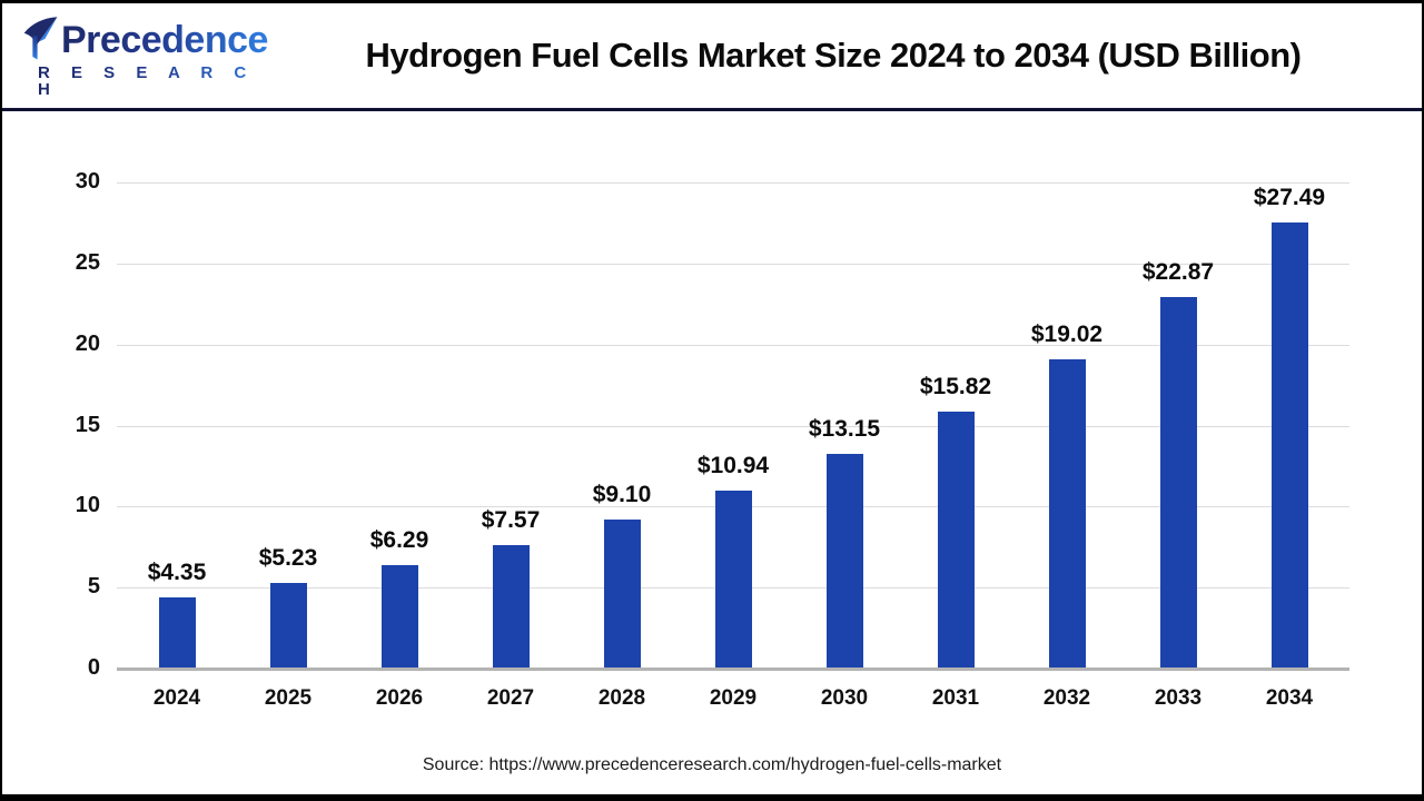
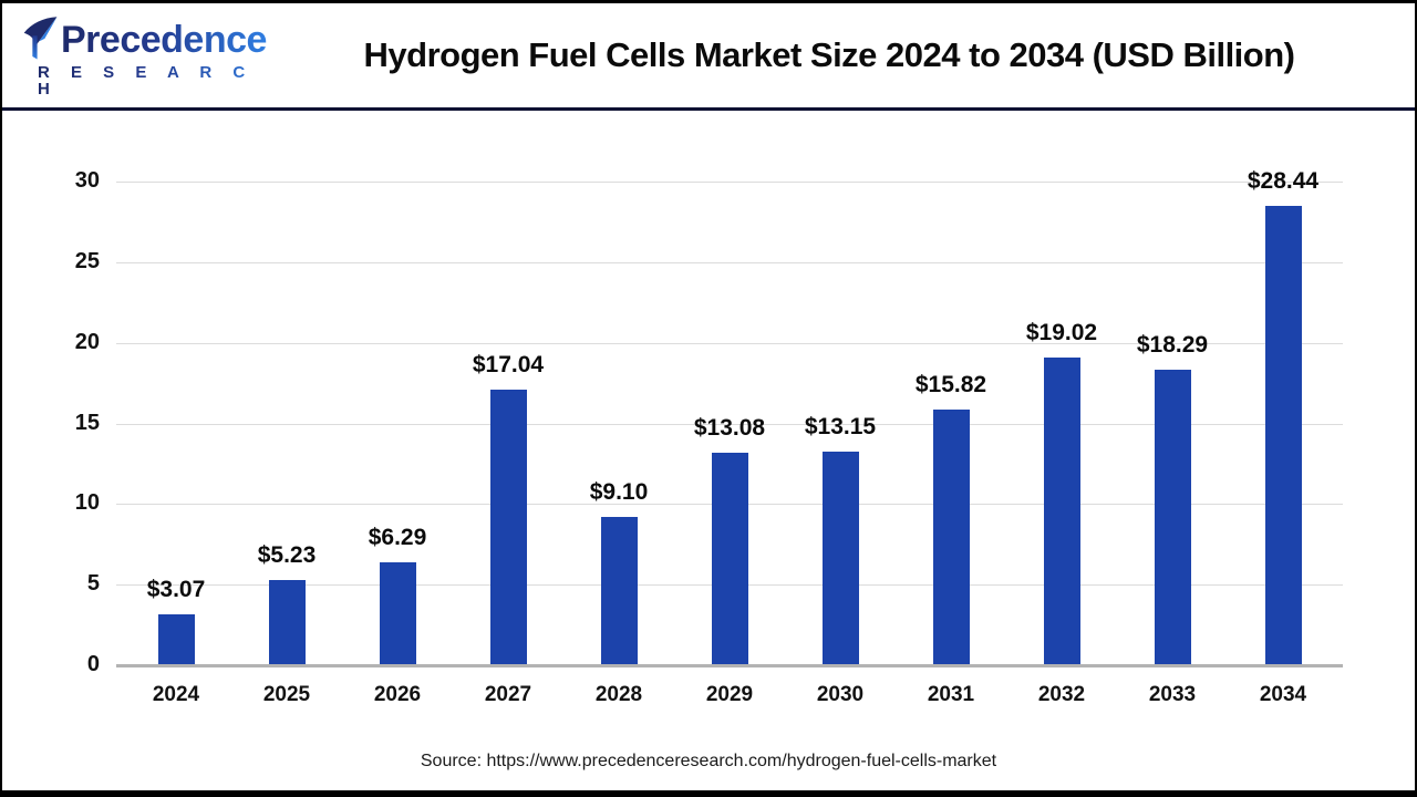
2024: $4.35 -> $3.07
2027: $7.57 -> $17.04
2029: $10.94 -> $13.08
2033: $22.87 -> $18.29
2034: $27.49 -> $28.44
